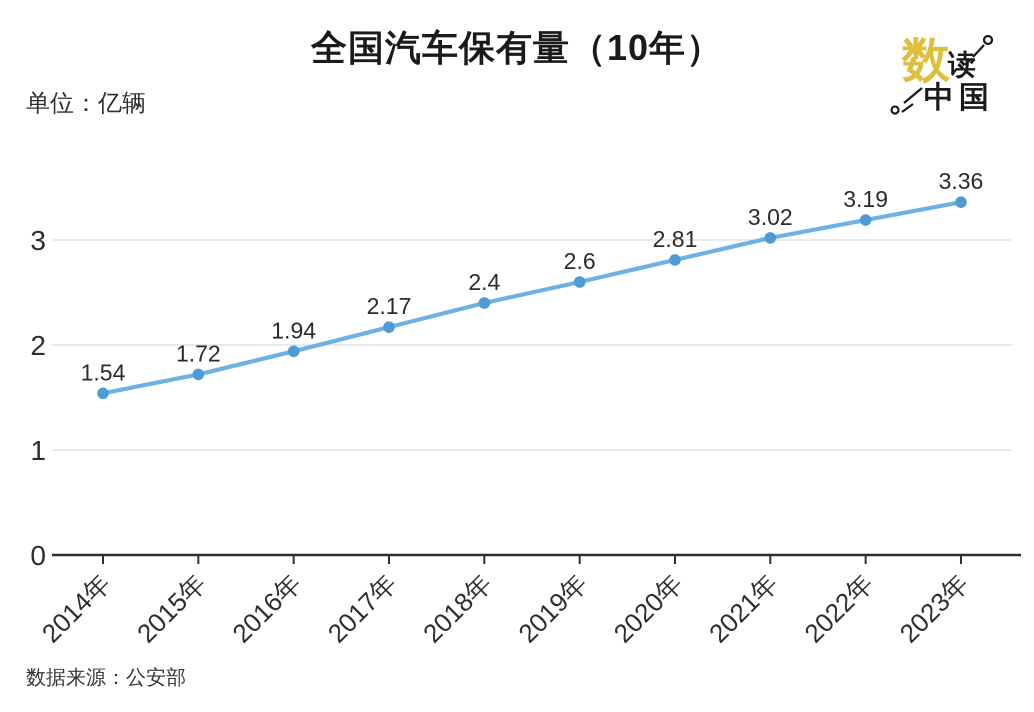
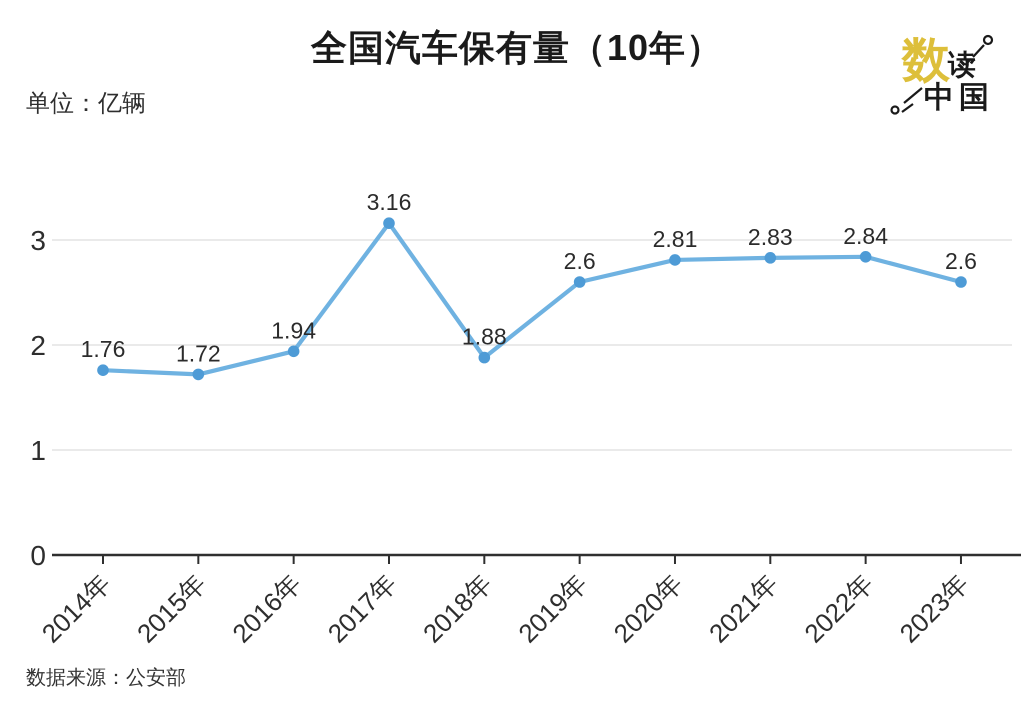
2014年: 1.54 -> 1.76
2017年: 2.17 -> 3.16
2018年: 2.4 -> 1.88
2021年: 3.02 -> 2.83
2022年: 3.19 -> 2.84
2023年: 3.36 -> 2.6
